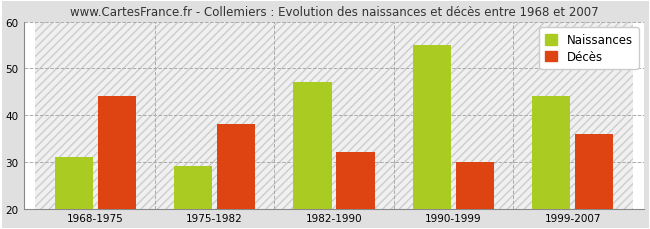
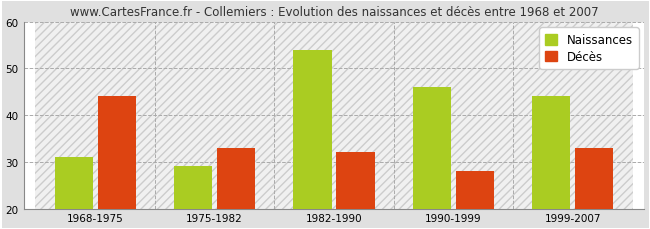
Décès/1975-1982: 38 -> 33
Naissances/1982-1990: 47 -> 54
Naissances/1990-1999: 55 -> 46
Décès/1990-1999: 30 -> 28
Décès/1999-2007: 36 -> 33
